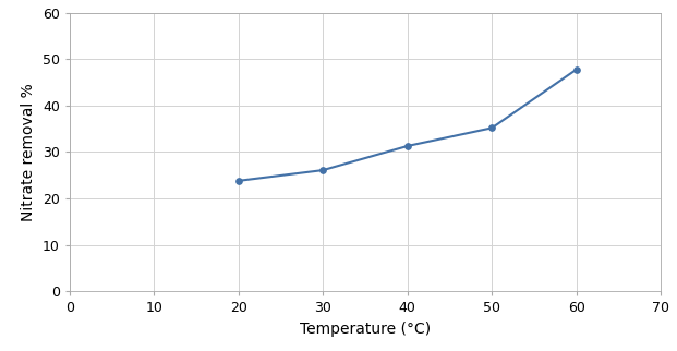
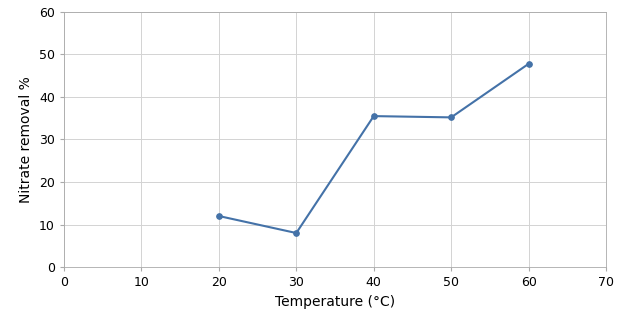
20: 23.8 -> 12.0
30: 26.1 -> 8.0
40: 31.3 -> 35.5
